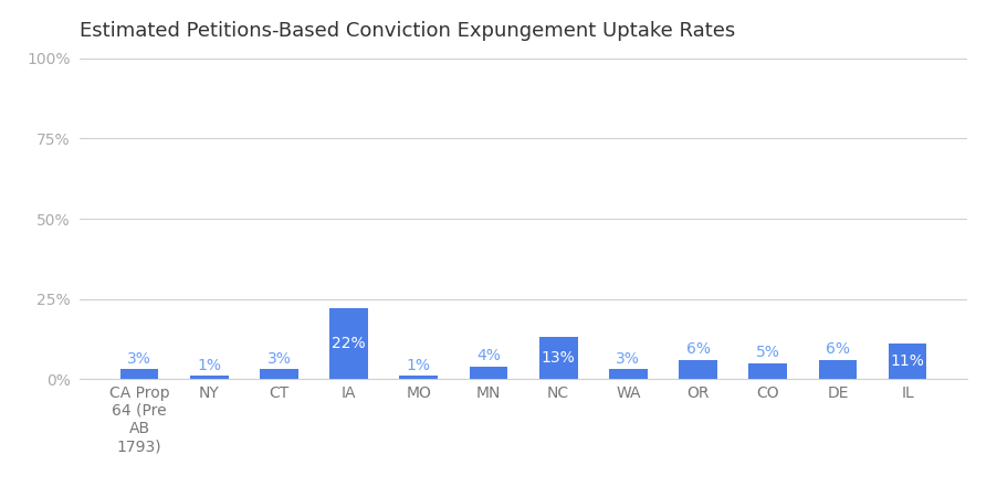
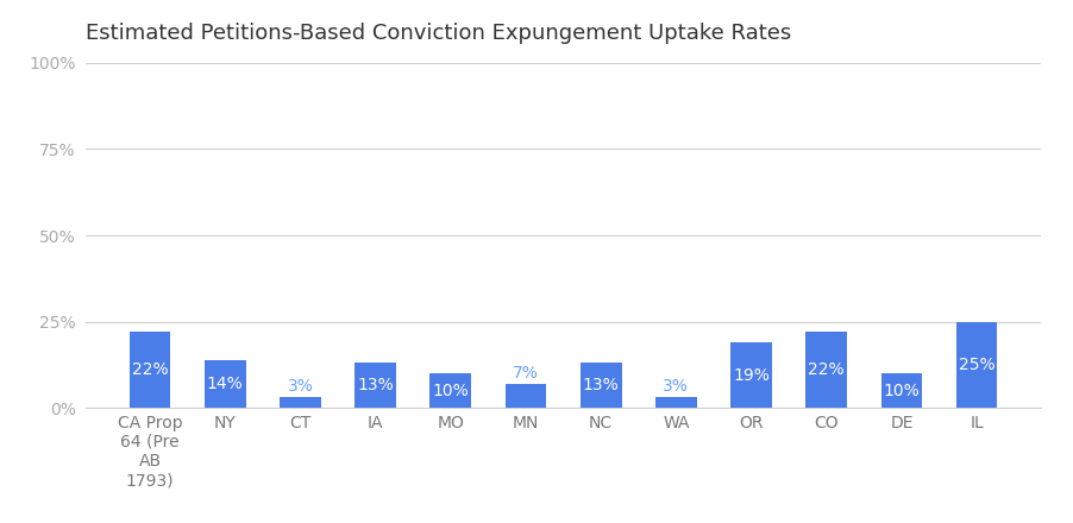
CA Prop 64 (Pre AB 1793): 3% -> 22%
NY: 1% -> 14%
IA: 22% -> 13%
MO: 1% -> 10%
MN: 4% -> 7%
OR: 6% -> 19%
CO: 5% -> 22%
DE: 6% -> 10%
IL: 11% -> 25%
